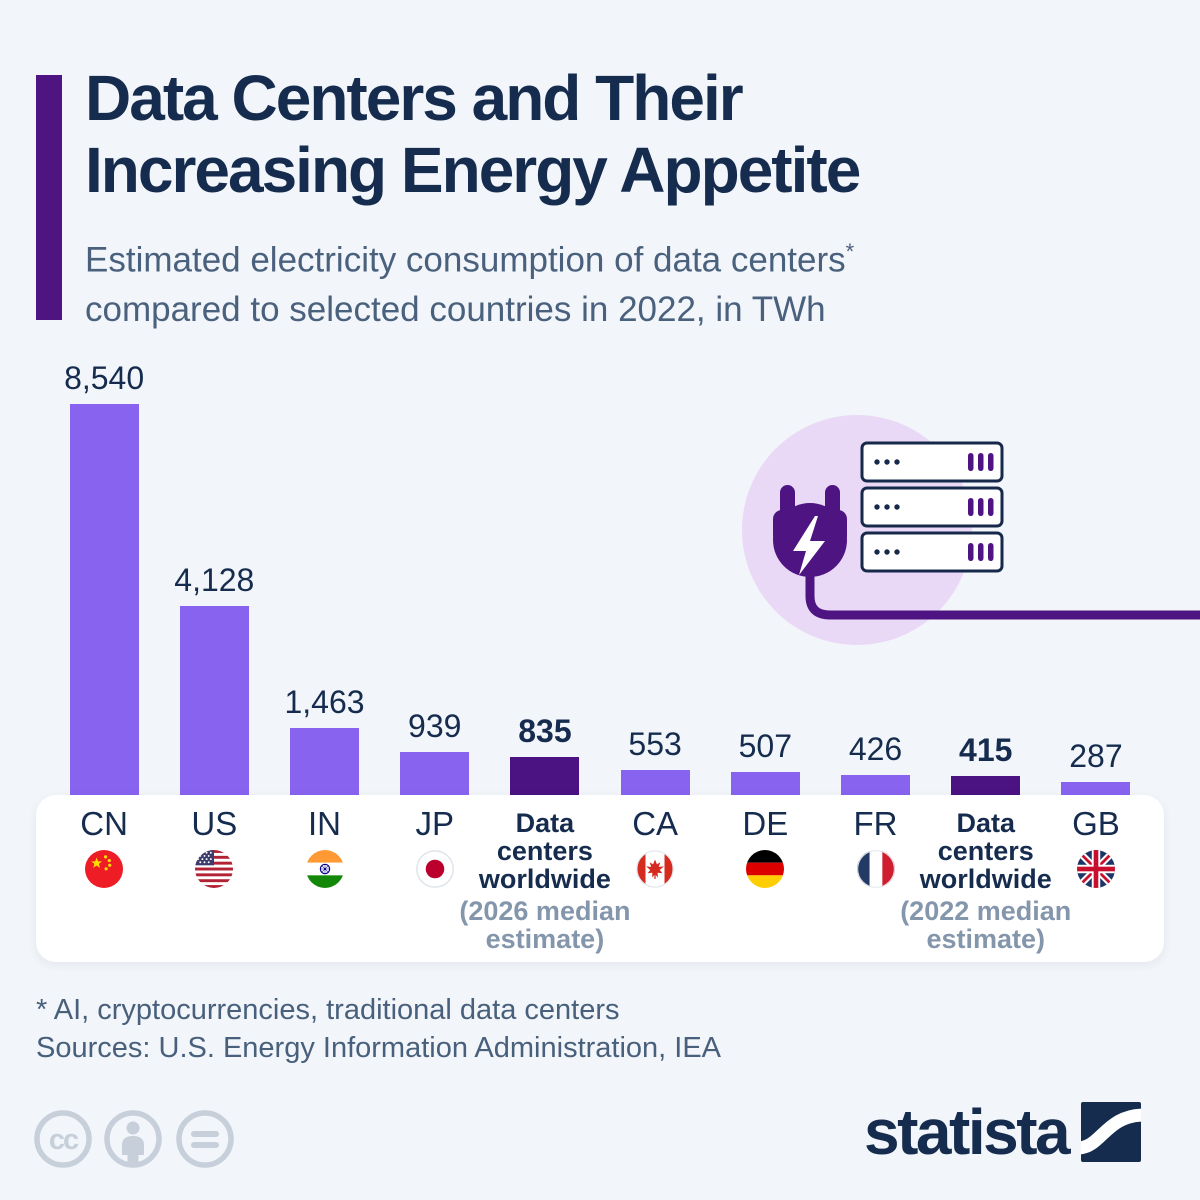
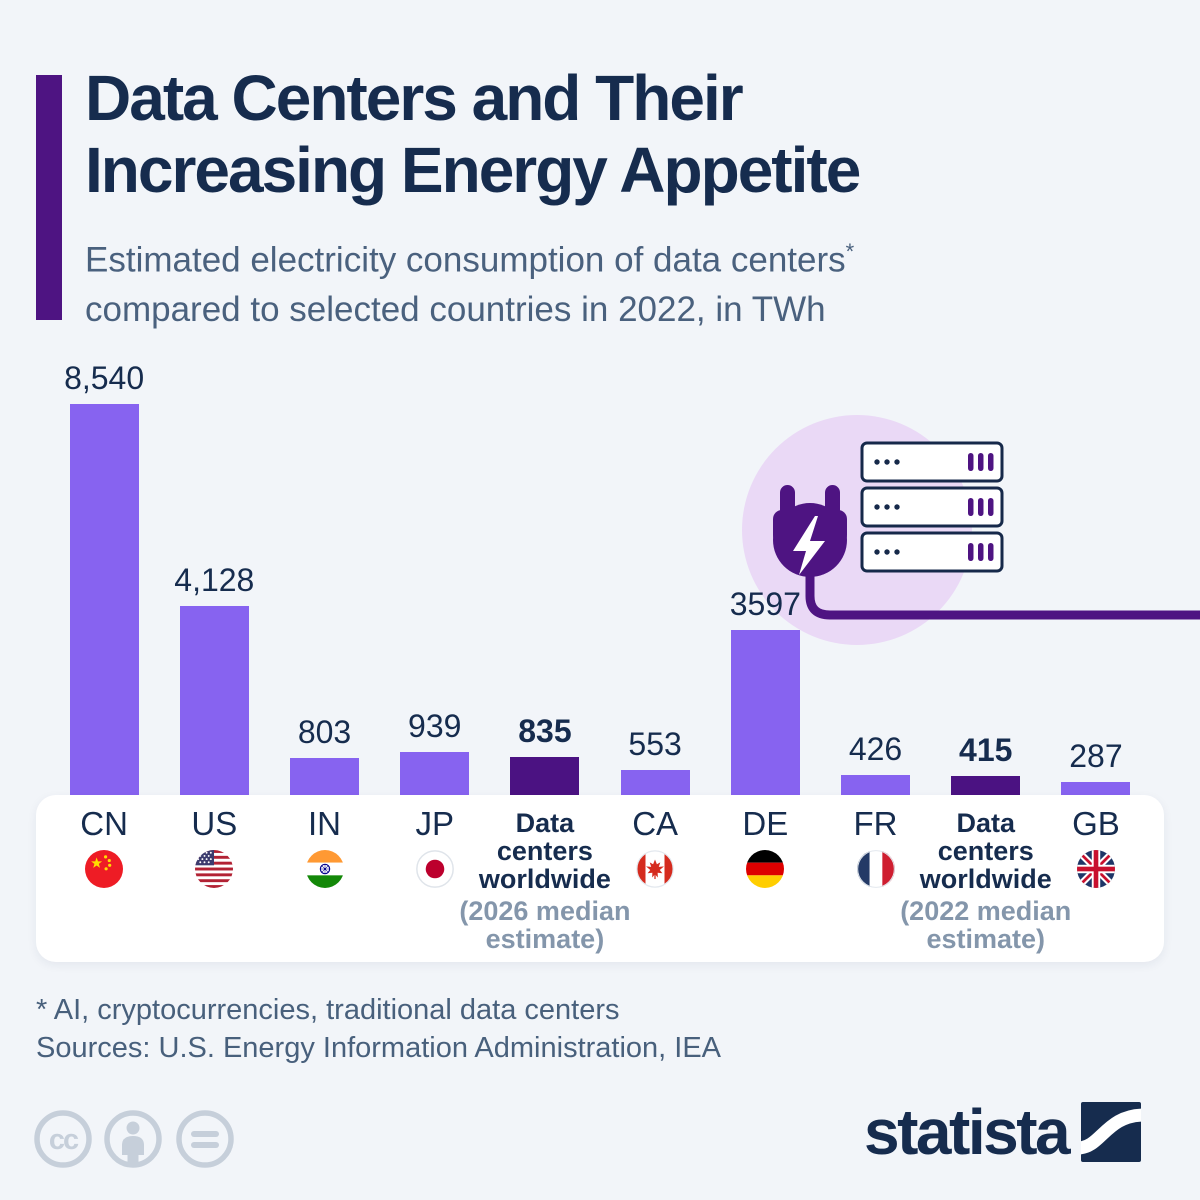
IN: 1,463 -> 803
DE: 507 -> 3597
